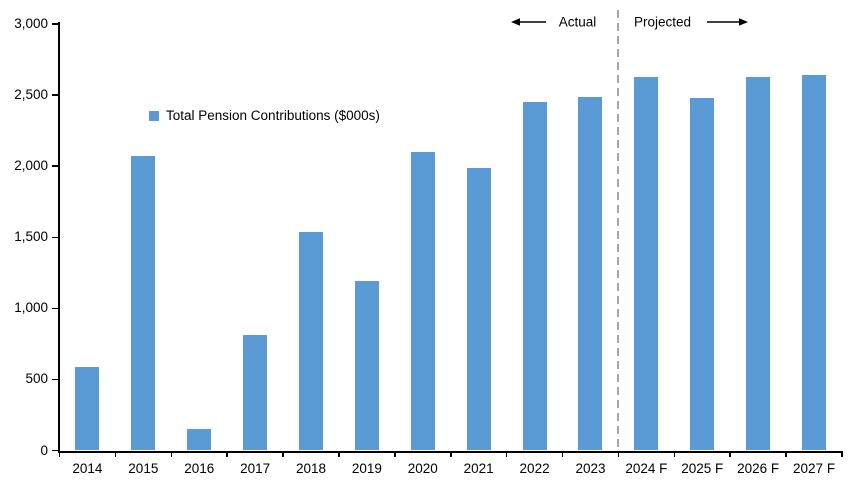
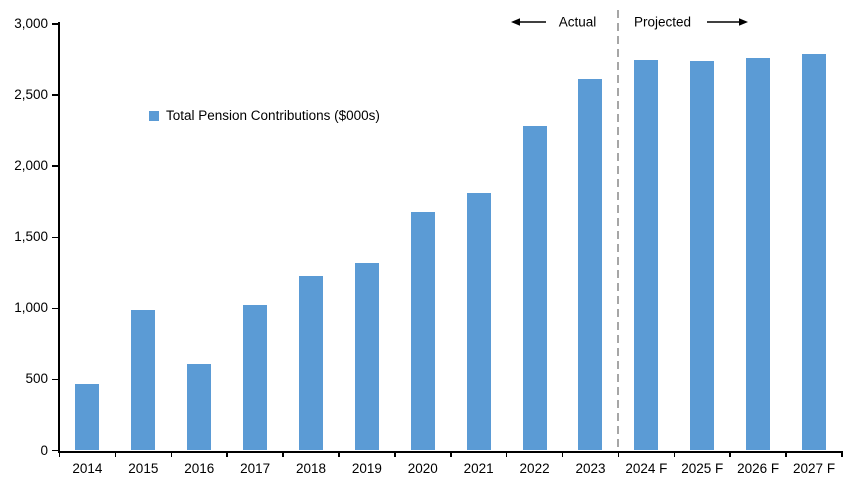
2014: 590 -> 470
2015: 2070 -> 990
2016: 150 -> 610
2017: 810 -> 1020
2018: 1540 -> 1230
2019: 1190 -> 1320
2020: 2100 -> 1680
2021: 1990 -> 1810
2022: 2450 -> 2280
2023: 2490 -> 2610
2024 F: 2630 -> 2750
2025 F: 2480 -> 2740
2026 F: 2630 -> 2760
2027 F: 2640 -> 2790
